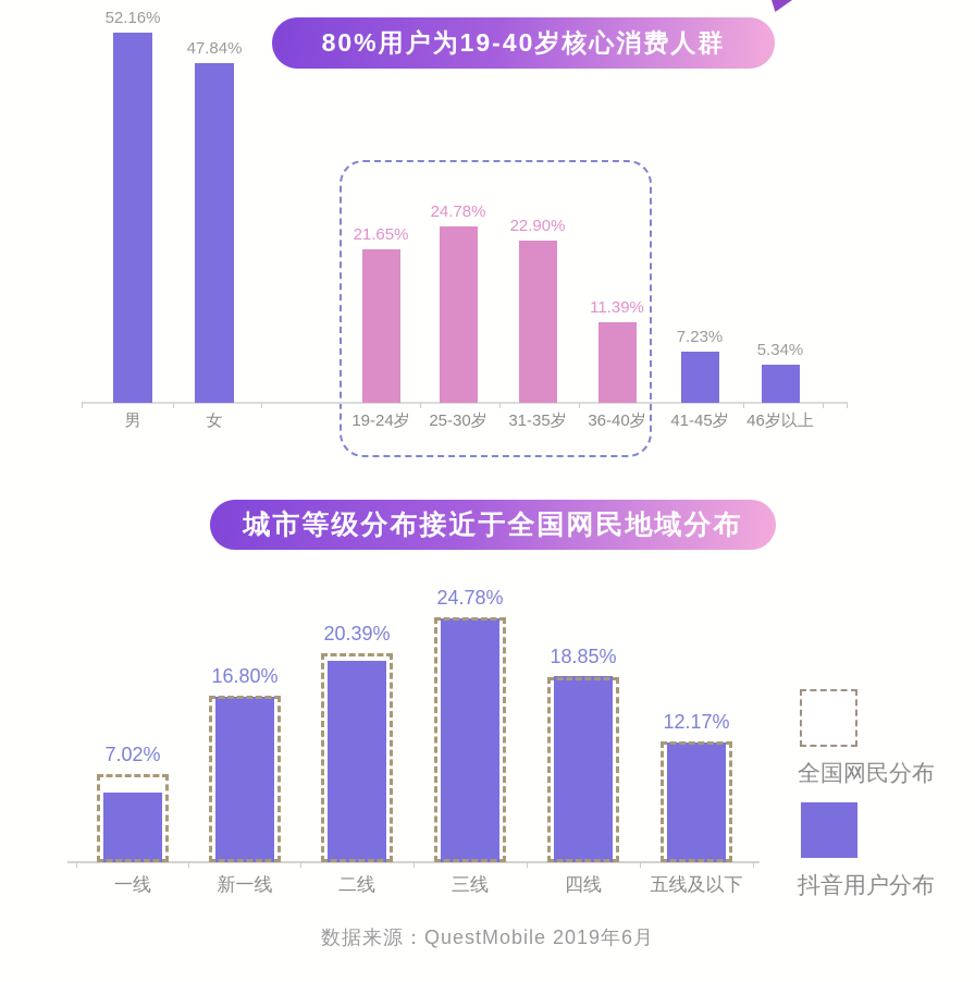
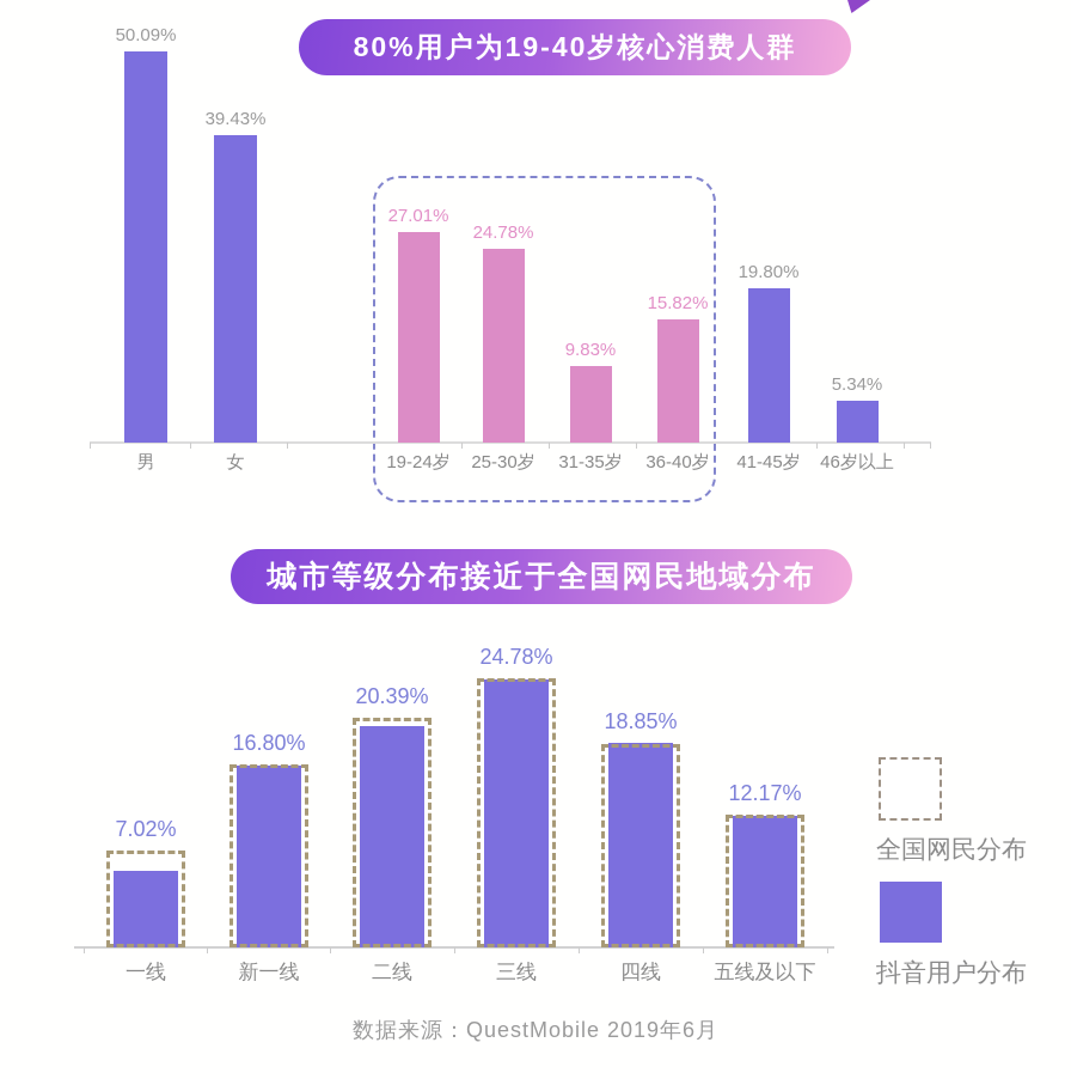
80%用户为19-40岁核心消费人群/男: 52.16% -> 50.09%
80%用户为19-40岁核心消费人群/女: 47.84% -> 39.43%
80%用户为19-40岁核心消费人群/19-24岁: 21.65% -> 27.01%
80%用户为19-40岁核心消费人群/31-35岁: 22.90% -> 9.83%
80%用户为19-40岁核心消费人群/36-40岁: 11.39% -> 15.82%
80%用户为19-40岁核心消费人群/41-45岁: 7.23% -> 19.80%
